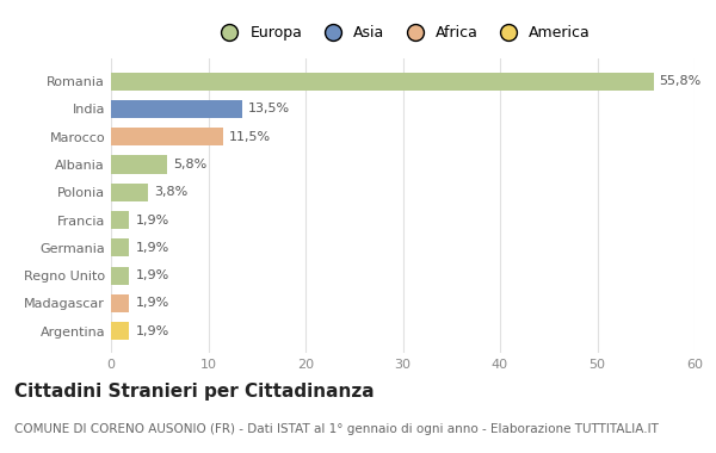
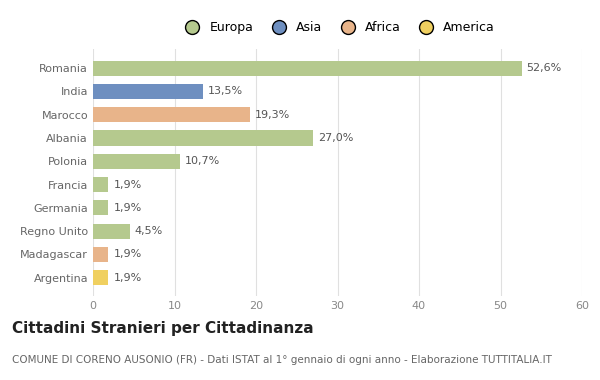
Romania: 55,8% -> 52,6%
Marocco: 11,5% -> 19,3%
Albania: 5,8% -> 27,0%
Polonia: 3,8% -> 10,7%
Regno Unito: 1,9% -> 4,5%
